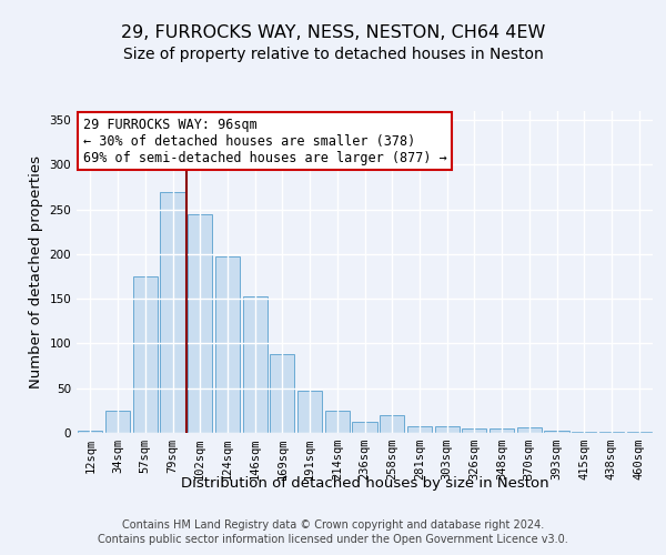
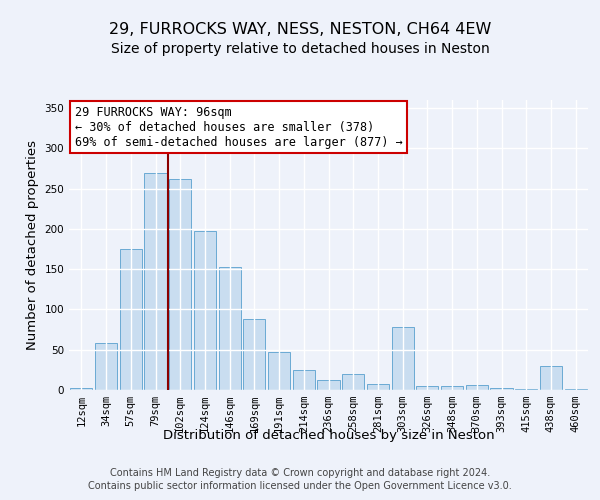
34sqm: 25 -> 58
102sqm: 245 -> 262
303sqm: 7 -> 78
438sqm: 1 -> 30
